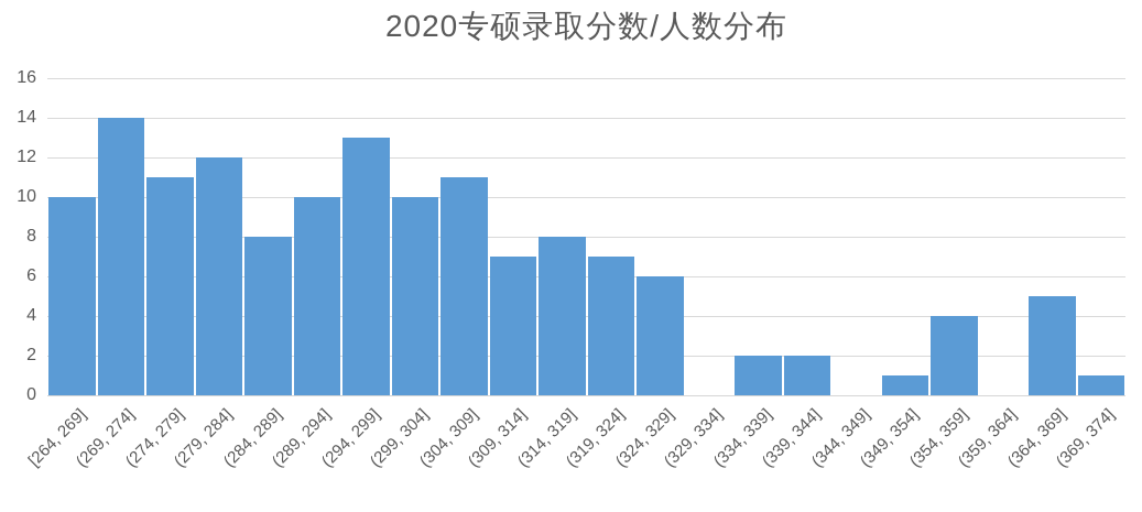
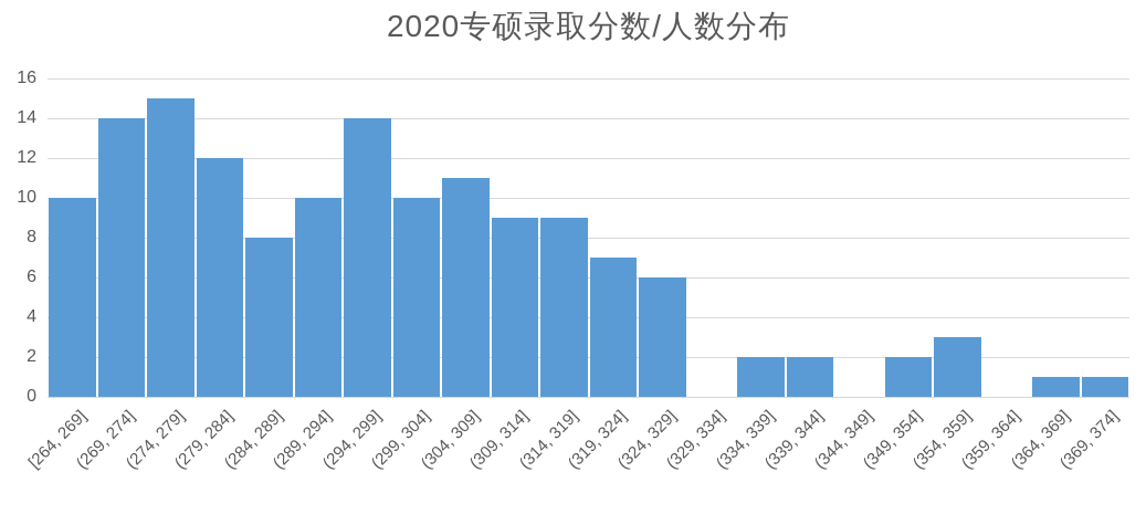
(274, 279]: 11 -> 15
(294, 299]: 13 -> 14
(309, 314]: 7 -> 9
(314, 319]: 8 -> 9
(349, 354]: 1 -> 2
(354, 359]: 4 -> 3
(364, 369]: 5 -> 1
